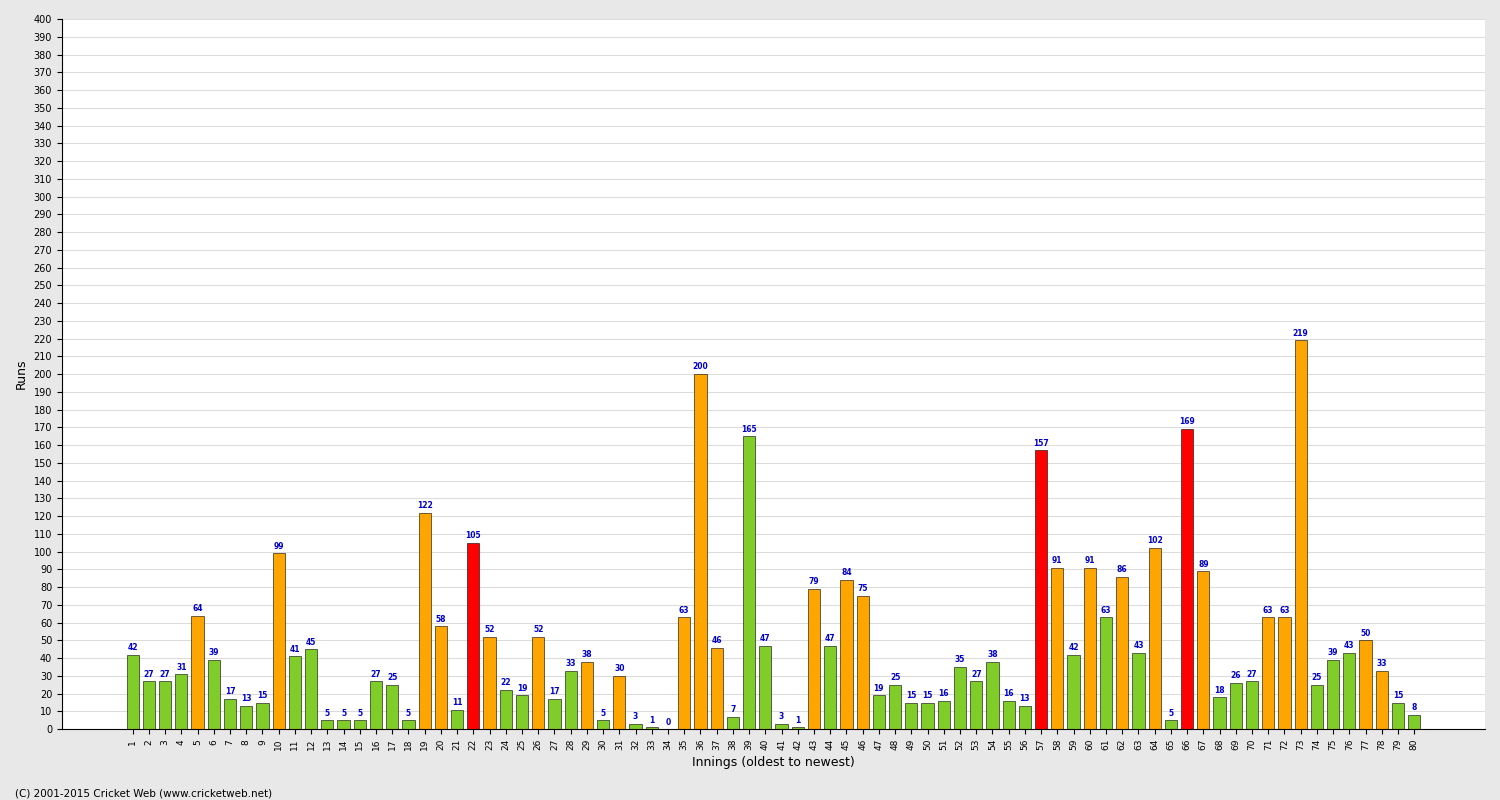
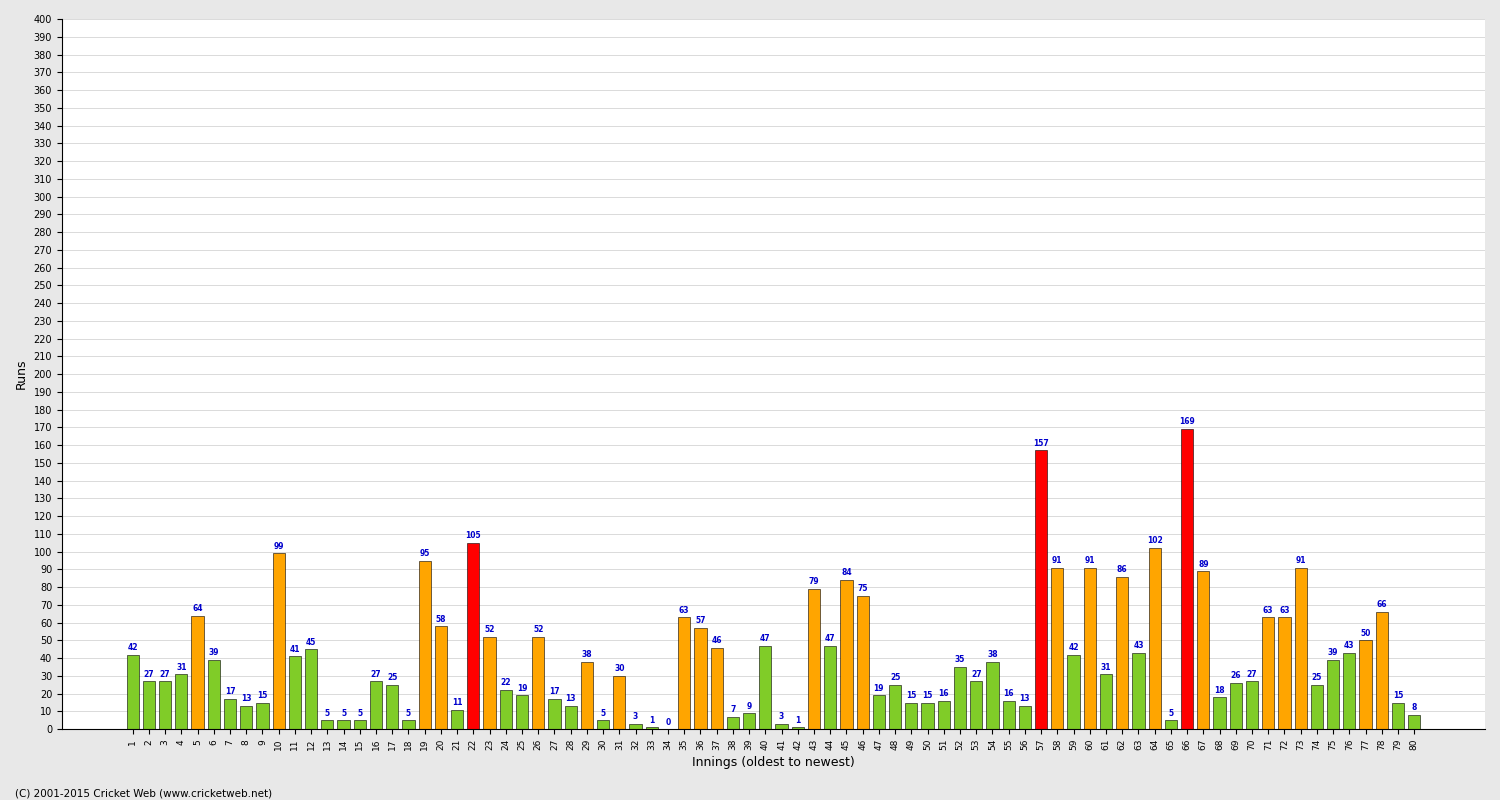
19: 122 -> 95
28: 33 -> 13
36: 200 -> 57
39: 165 -> 9
61: 63 -> 31
73: 219 -> 91
78: 33 -> 66
